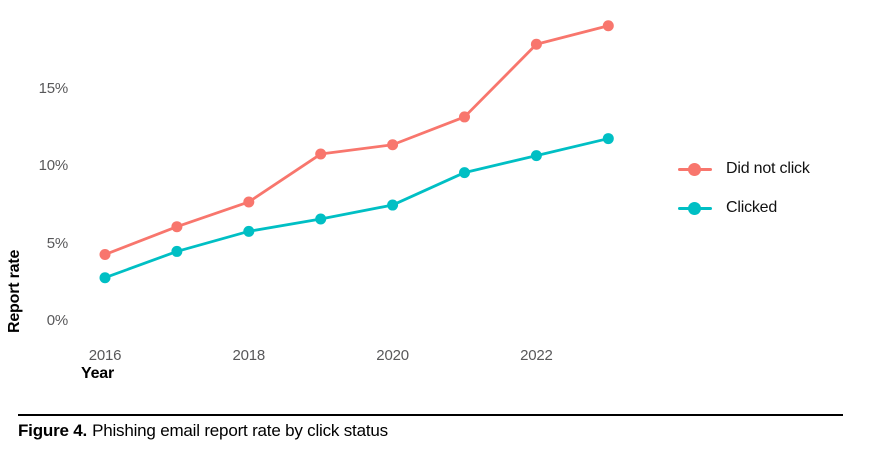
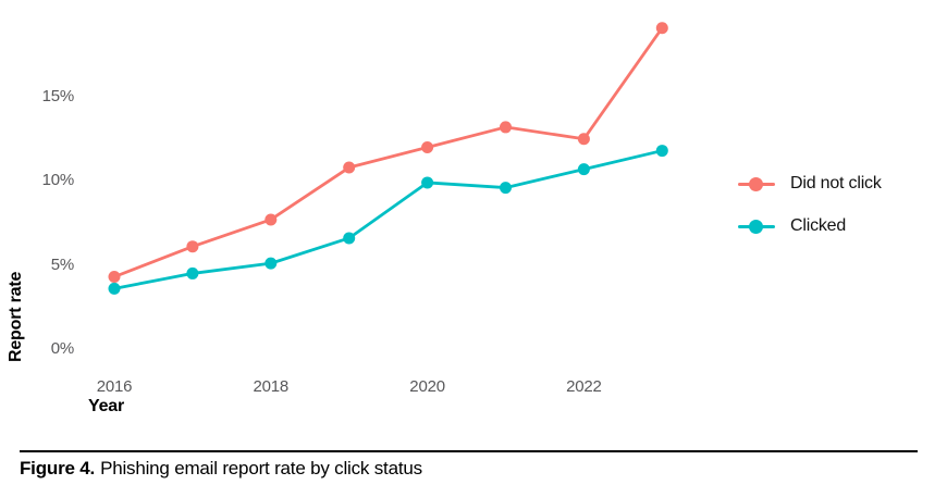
Clicked/2016: 2.8% -> 3.6%
Clicked/2018: 5.8% -> 5.1%
Did not click/2020: 11.4% -> 12.0%
Clicked/2020: 7.5% -> 9.9%
Did not click/2022: 17.9% -> 12.5%
